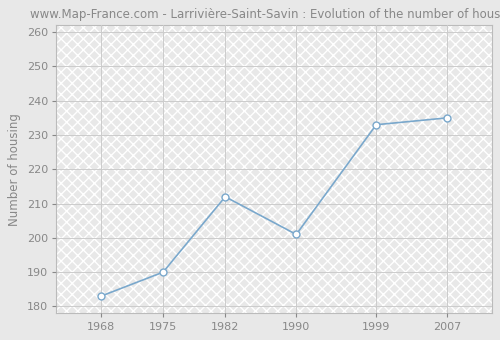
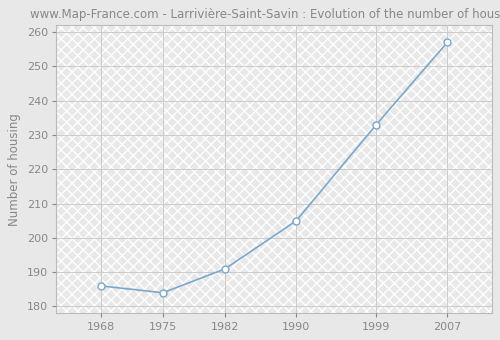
1968: 183 -> 186
1975: 190 -> 184
1982: 212 -> 191
1990: 201 -> 205
2007: 235 -> 257
